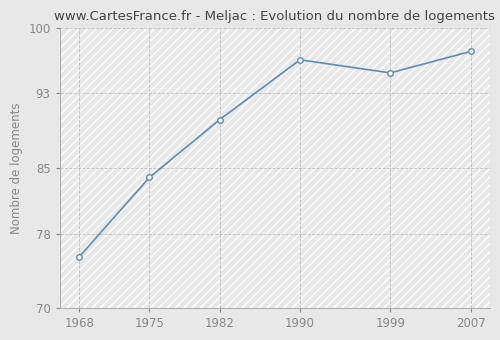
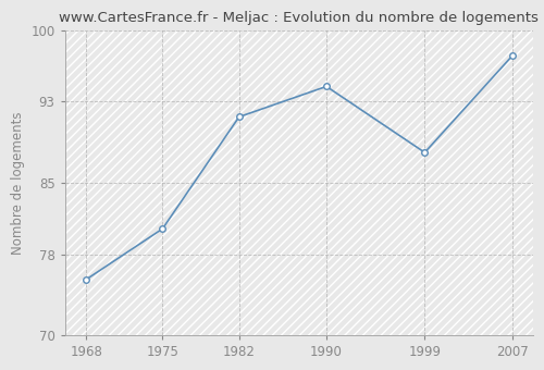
1975: 84.0 -> 80.5
1982: 90.2 -> 91.5
1990: 96.6 -> 94.5
1999: 95.2 -> 88.0
